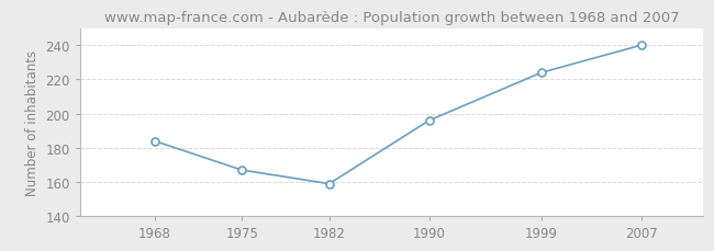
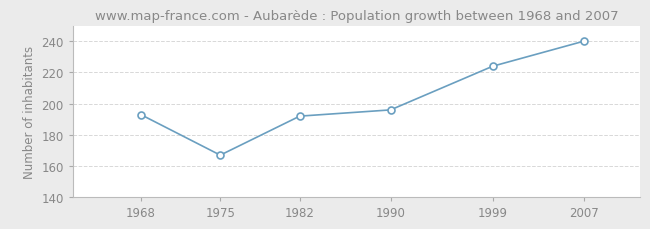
1968: 184 -> 193
1982: 159 -> 192
